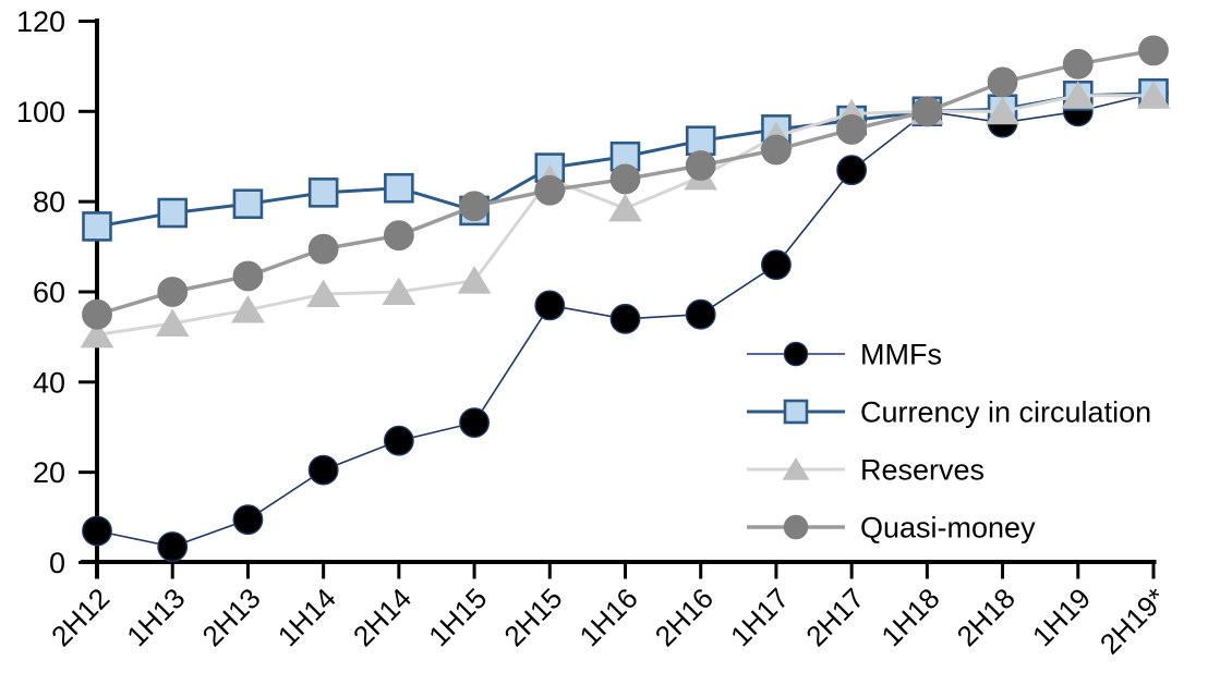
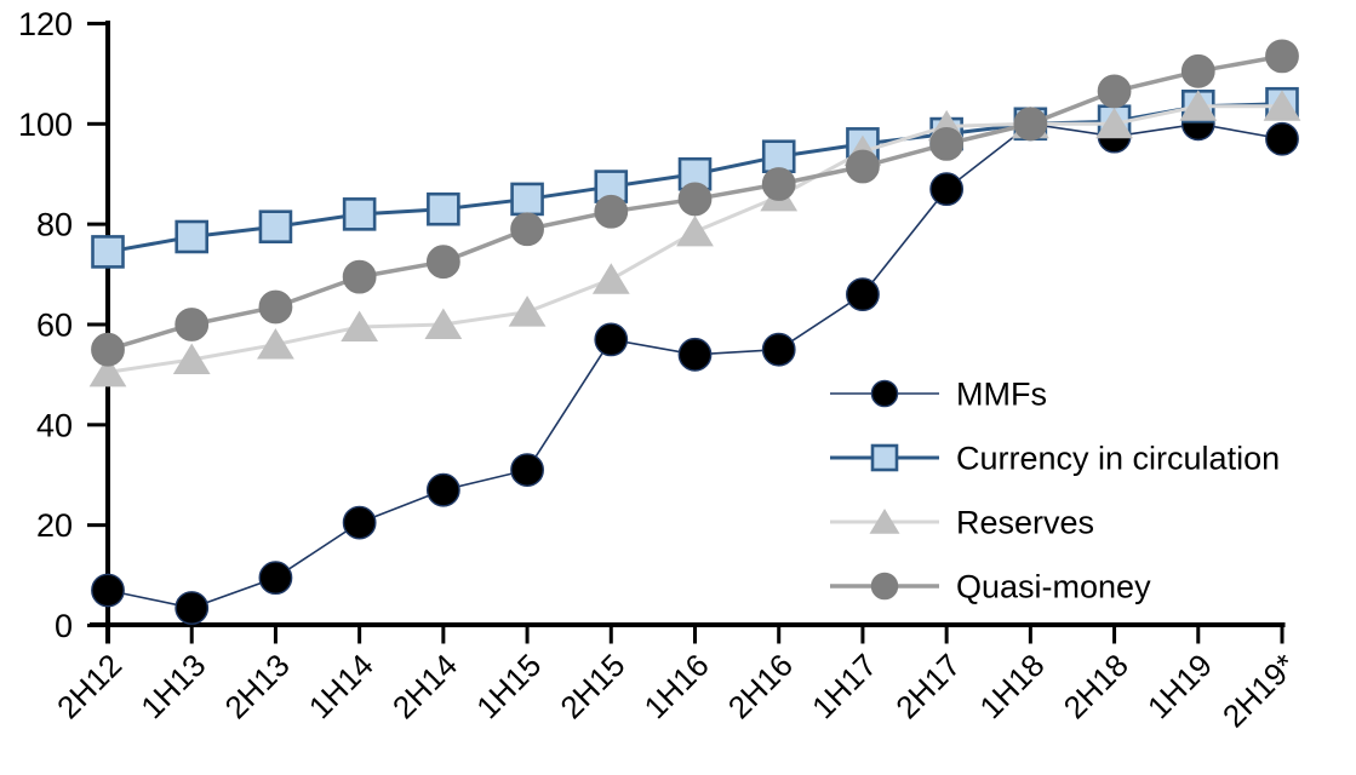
Currency in circulation/1H15: 78 -> 85
Reserves/2H15: 85 -> 69
MMFs/2H19*: 104 -> 97
